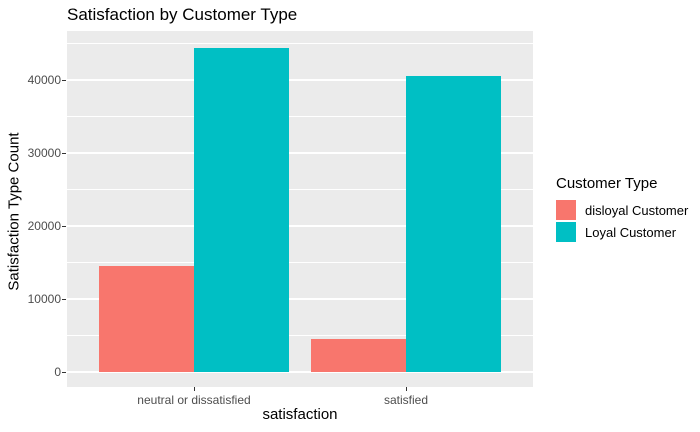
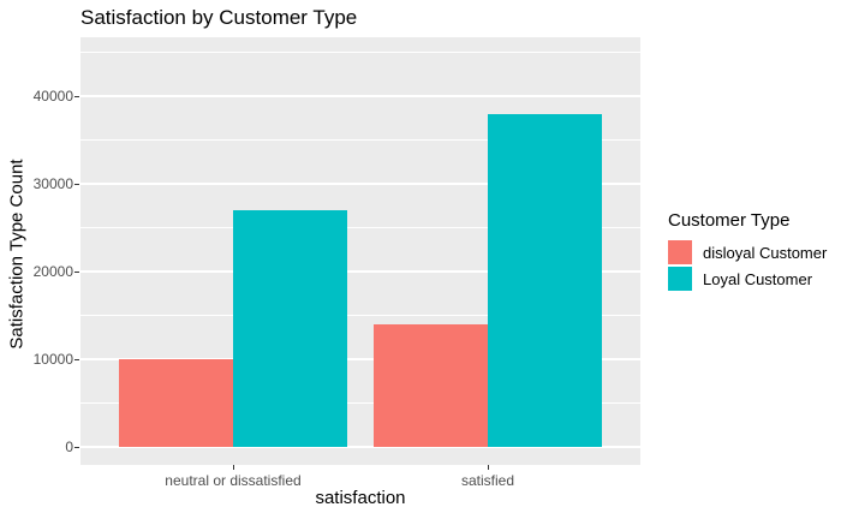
disloyal Customer/neutral or dissatisfied: 14000 -> 10000
Loyal Customer/neutral or dissatisfied: 44000 -> 27000
disloyal Customer/satisfied: 4000 -> 14000
Loyal Customer/satisfied: 41000 -> 38000
